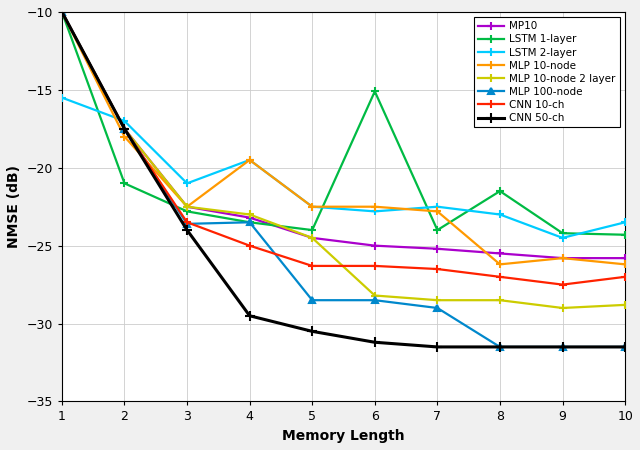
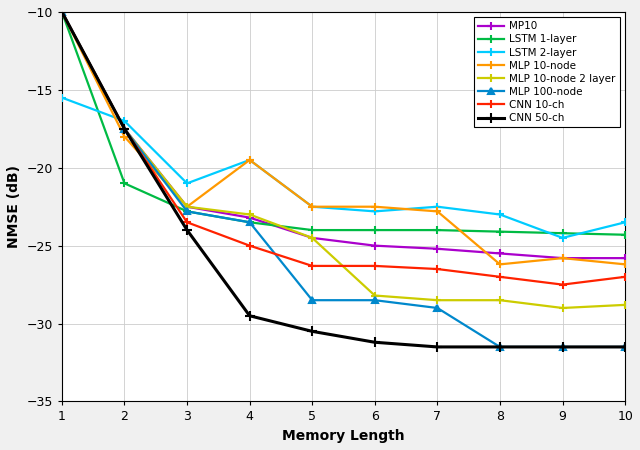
MLP 100-node/3: -23.6 -> -22.8
LSTM 1-layer/6: -15.1 -> -24.0
LSTM 1-layer/8: -21.5 -> -24.1
